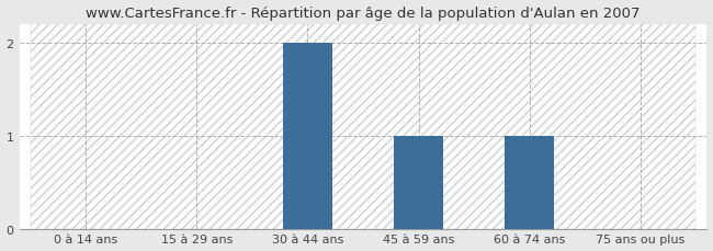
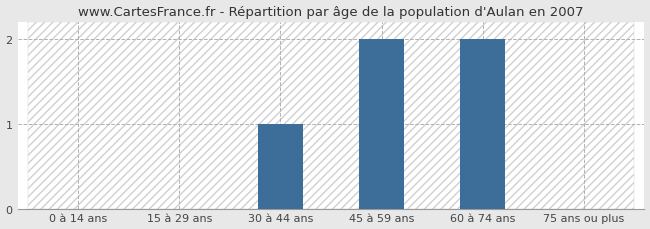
30 à 44 ans: 2 -> 1
45 à 59 ans: 1 -> 2
60 à 74 ans: 1 -> 2
